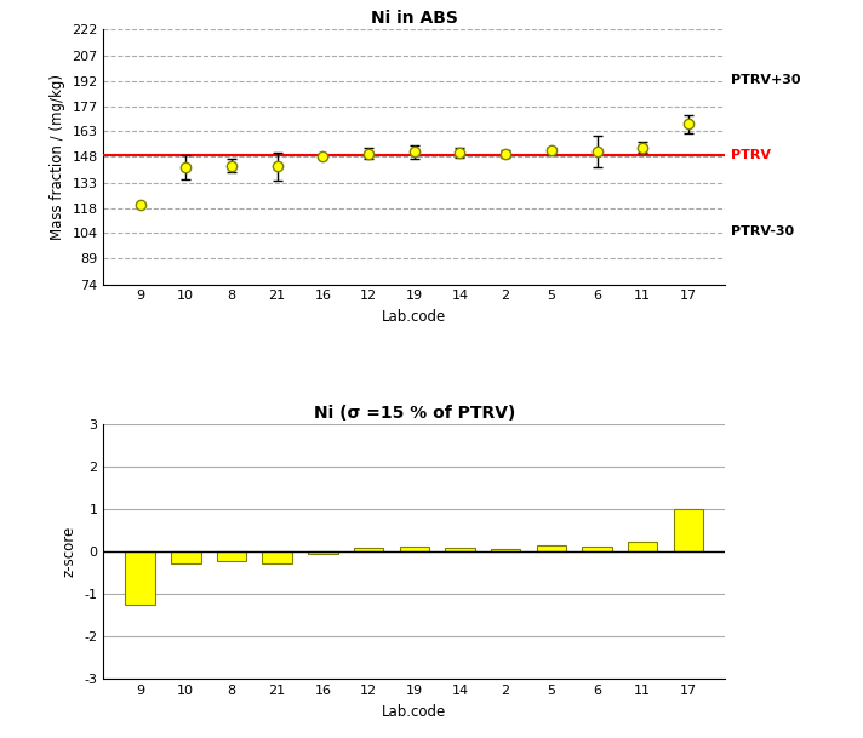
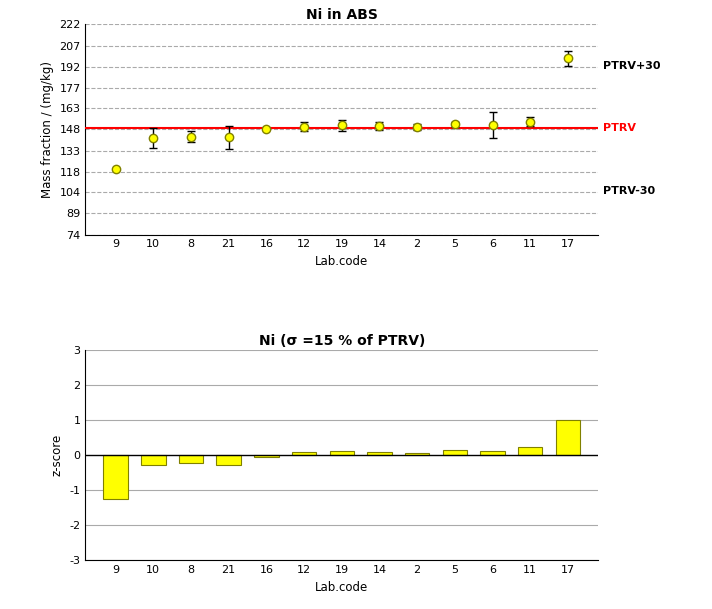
Ni in ABS/17: 167 -> 198
